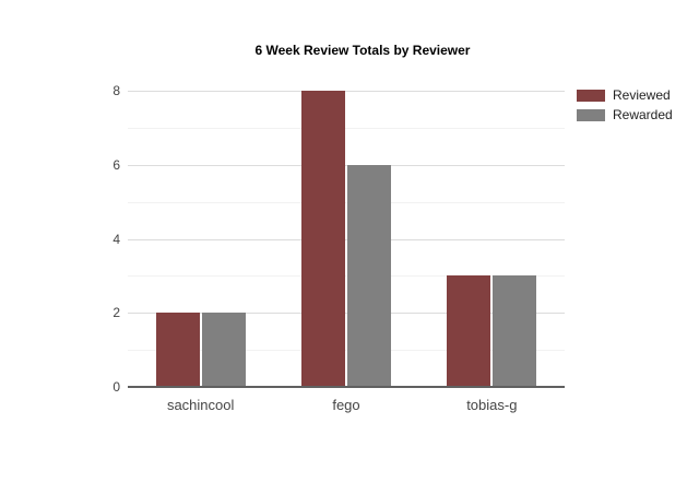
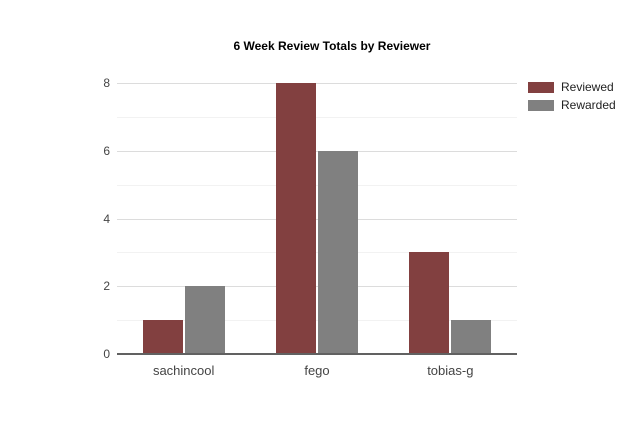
Reviewed/sachincool: 2 -> 1
Rewarded/tobias-g: 3 -> 1
